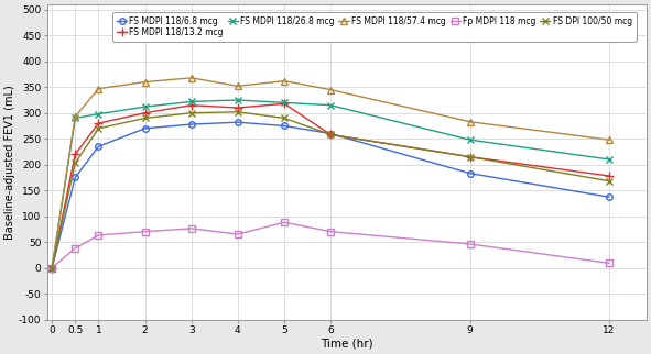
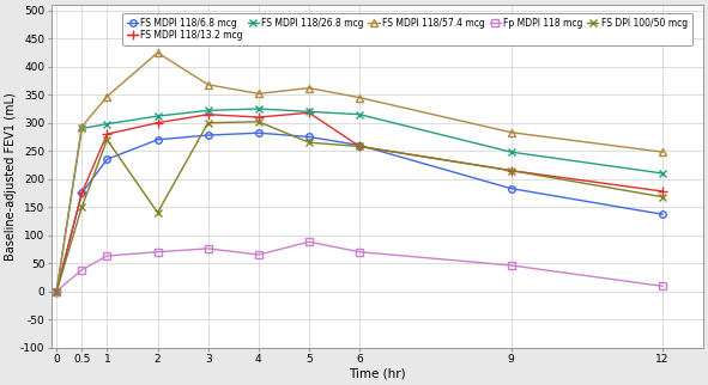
FS MDPI 118/13.2 mcg/0.5: 220 -> 175
FS DPI 100/50 mcg/0.5: 203 -> 150
FS MDPI 118/57.4 mcg/2: 360 -> 425
FS DPI 100/50 mcg/2: 290 -> 140
FS DPI 100/50 mcg/5: 290 -> 265
